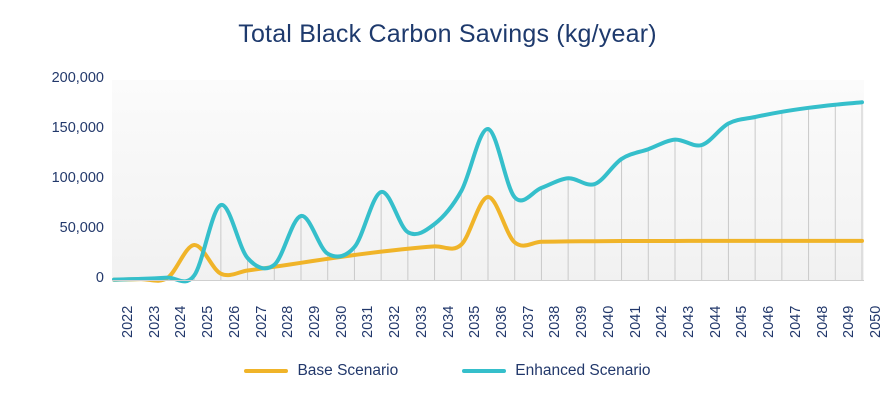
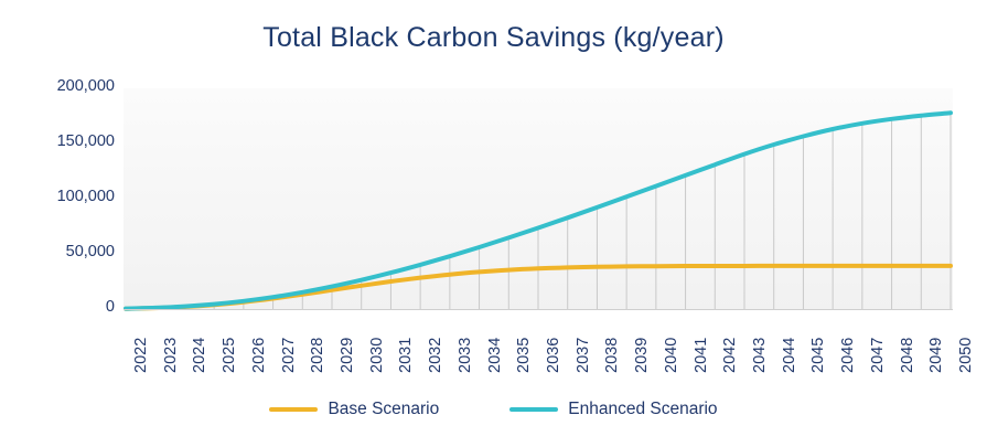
Base Scenario/2025: 35000 -> 4000
Enhanced Scenario/2026: 75000 -> 7000
Enhanced Scenario/2027: 22000 -> 11000
Enhanced Scenario/2029: 64000 -> 20000
Enhanced Scenario/2032: 88000 -> 40000
Enhanced Scenario/2035: 89000 -> 65000
Base Scenario/2036: 83000 -> 37000
Enhanced Scenario/2036: 151000 -> 74000
Enhanced Scenario/2040: 96000 -> 111000
Enhanced Scenario/2044: 135000 -> 149000
